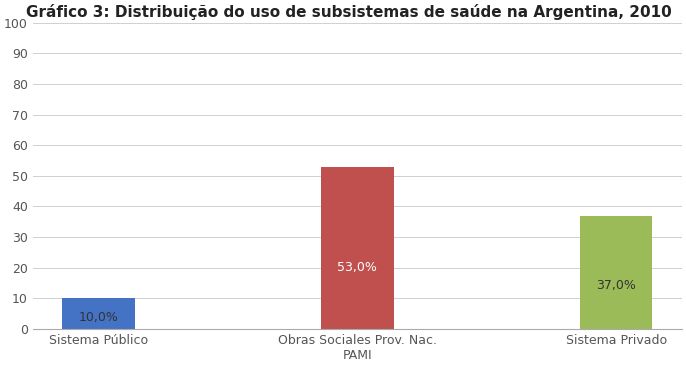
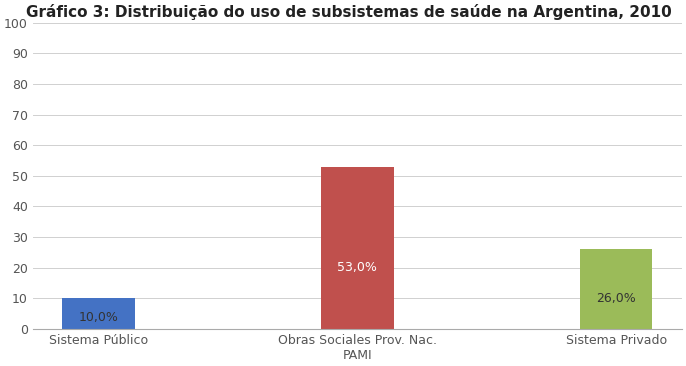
Sistema Privado: 37,0% -> 26,0%
